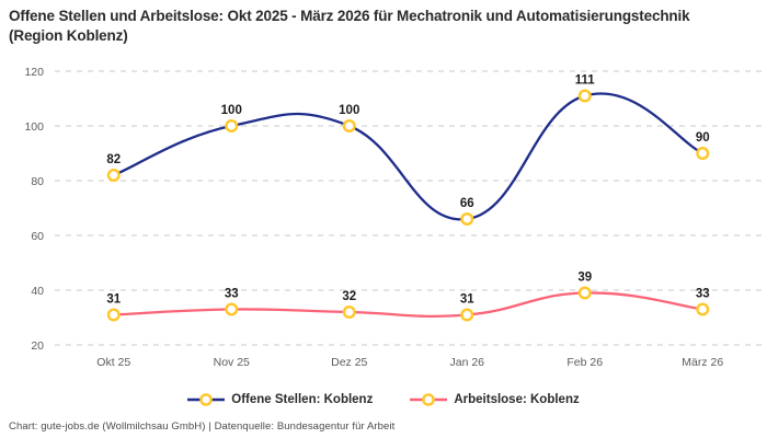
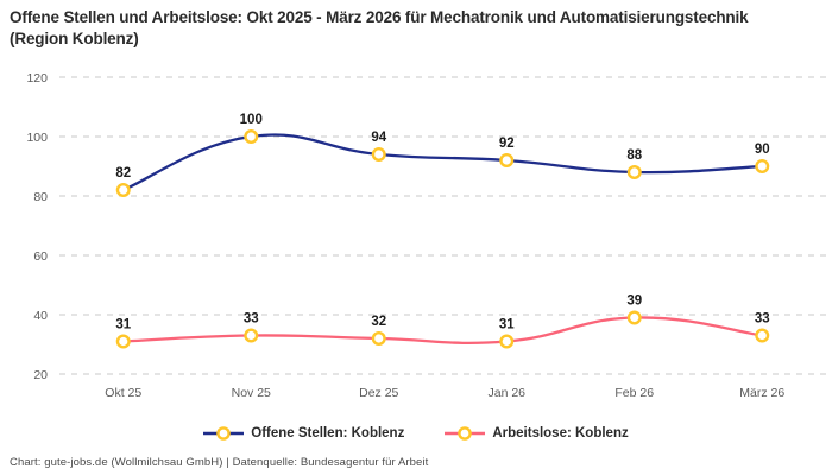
Offene Stellen: Koblenz/Dez 25: 100 -> 94
Offene Stellen: Koblenz/Jan 26: 66 -> 92
Offene Stellen: Koblenz/Feb 26: 111 -> 88
